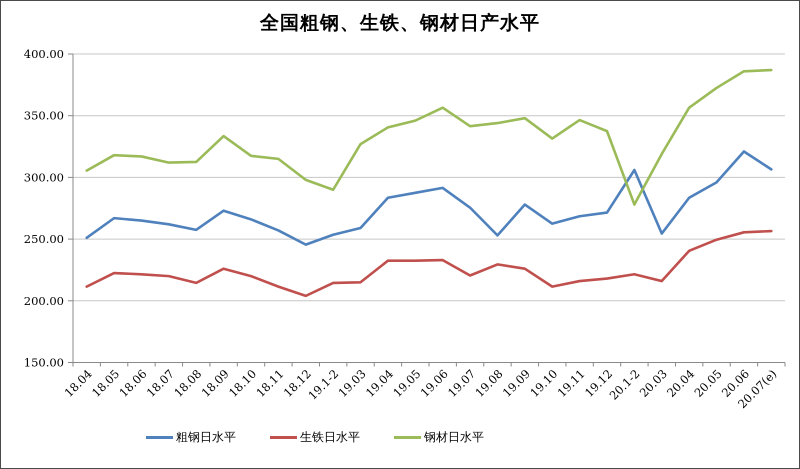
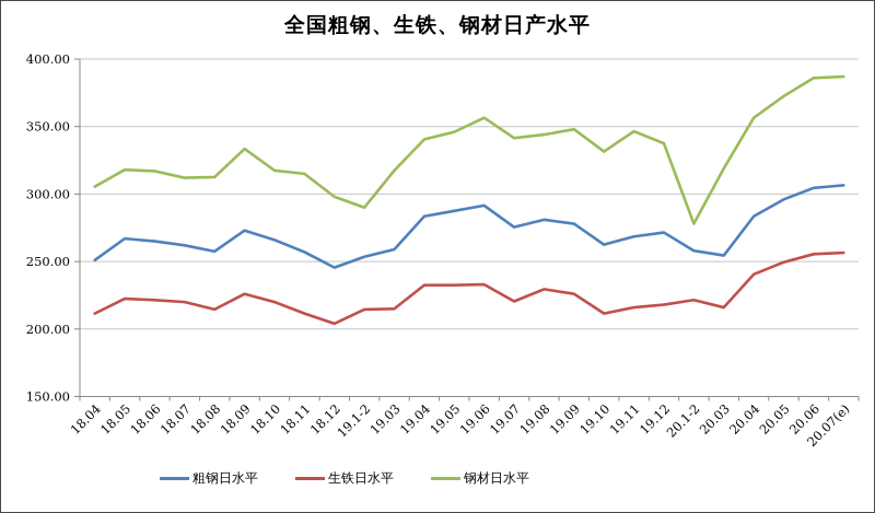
钢材日水平/19.03: 327 -> 318
粗钢日水平/19.08: 253 -> 281
粗钢日水平/20.1-2: 306 -> 258
粗钢日水平/20.06: 321 -> 304
